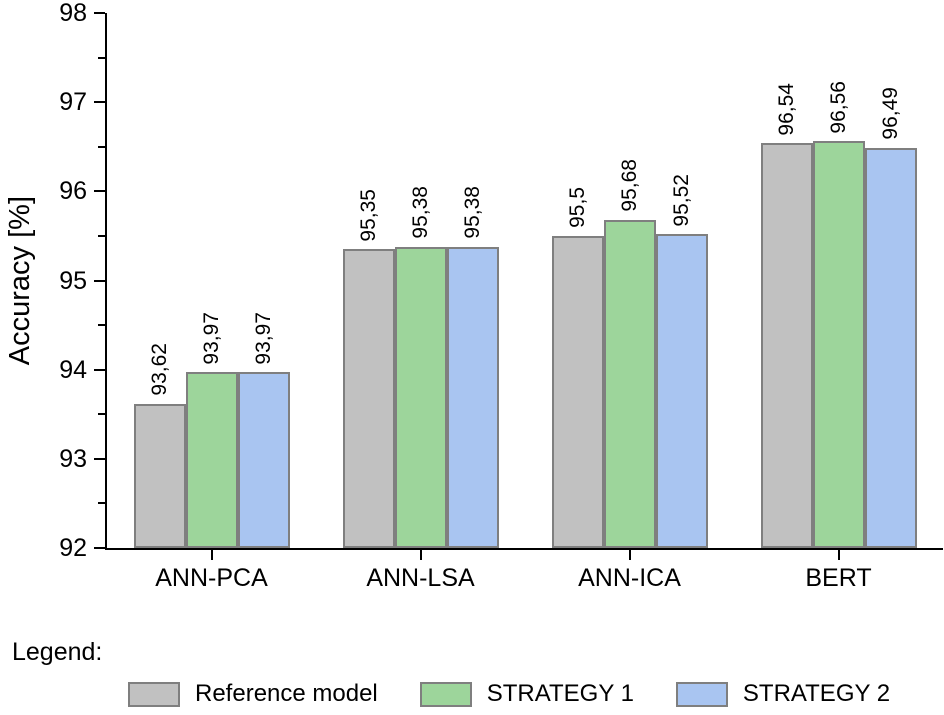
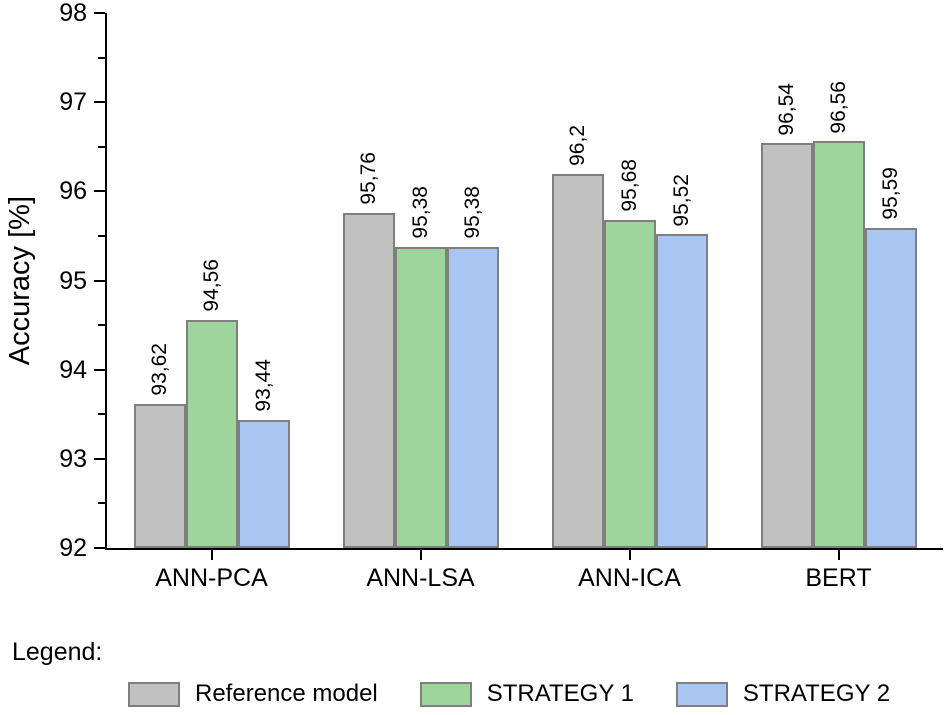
STRATEGY 1/ANN-PCA: 93,97 -> 94,56
STRATEGY 2/ANN-PCA: 93,97 -> 93,44
Reference model/ANN-LSA: 95,35 -> 95,76
Reference model/ANN-ICA: 95,5 -> 96,2
STRATEGY 2/BERT: 96,49 -> 95,59
